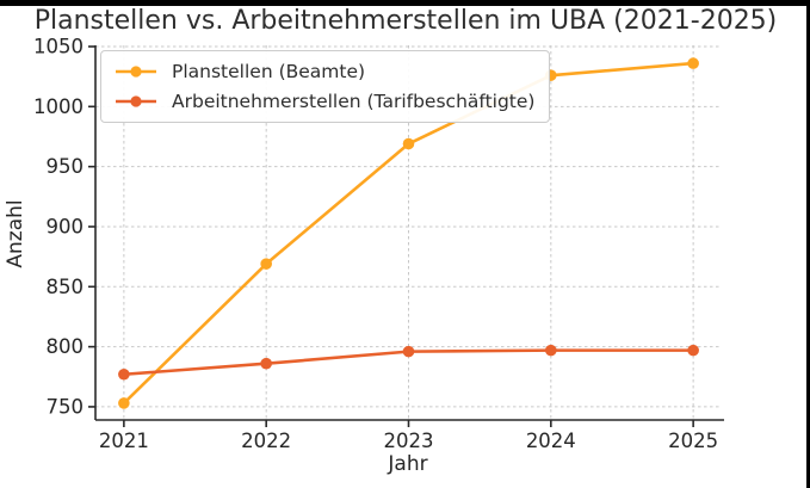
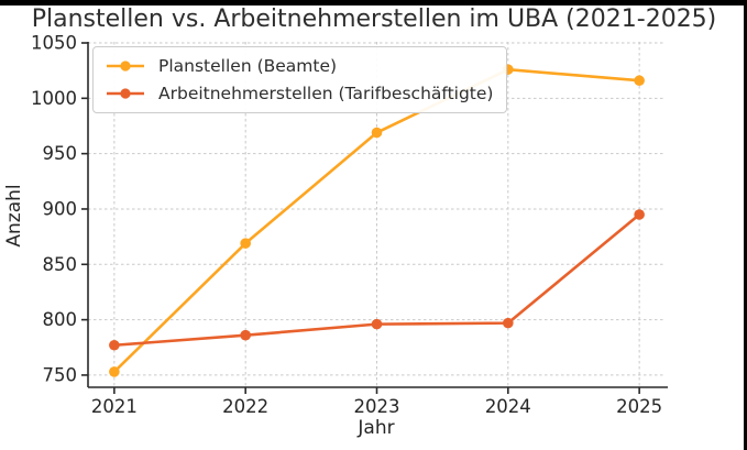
Planstellen (Beamte)/2025: 1036 -> 1016
Arbeitnehmerstellen (Tarifbeschäftigte)/2025: 797 -> 895
